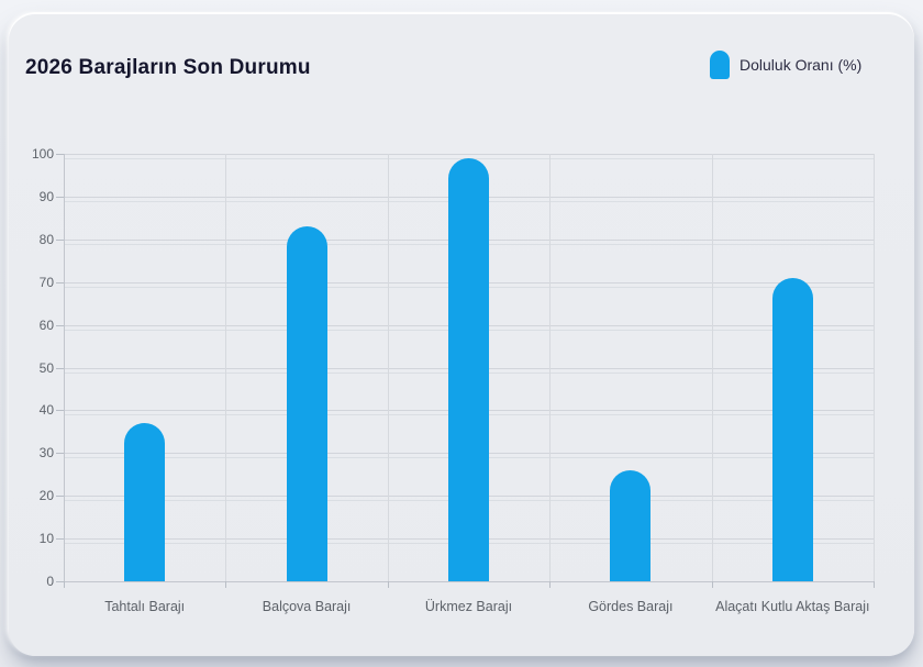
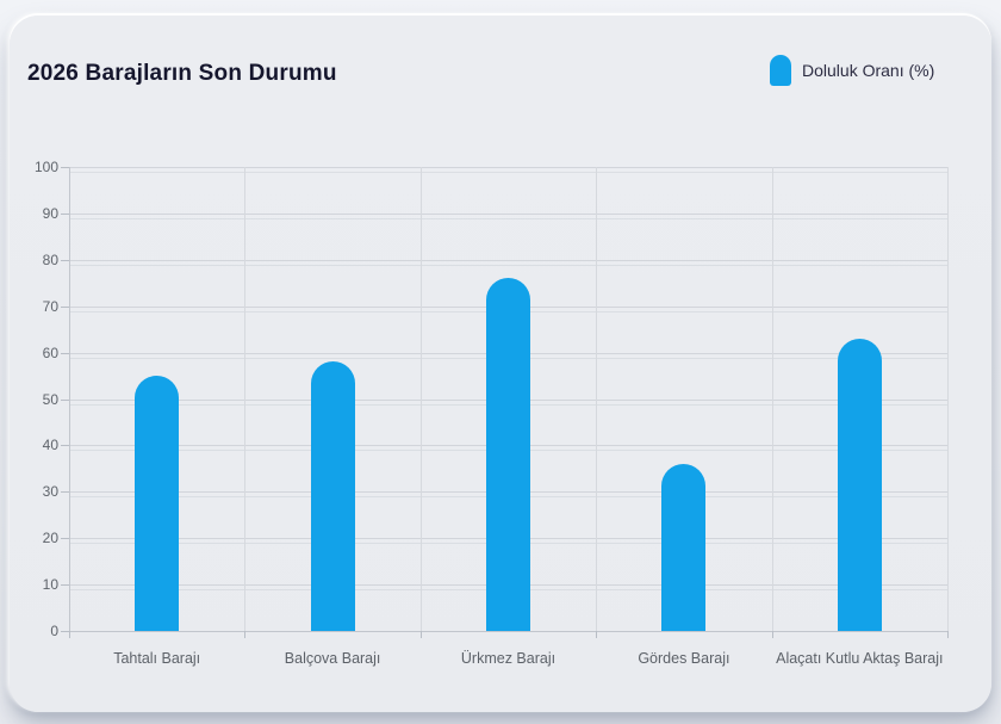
Tahtalı Barajı: 37 -> 55
Balçova Barajı: 83 -> 58
Ürkmez Barajı: 99 -> 76
Gördes Barajı: 26 -> 36
Alaçatı Kutlu Aktaş Barajı: 71 -> 63
